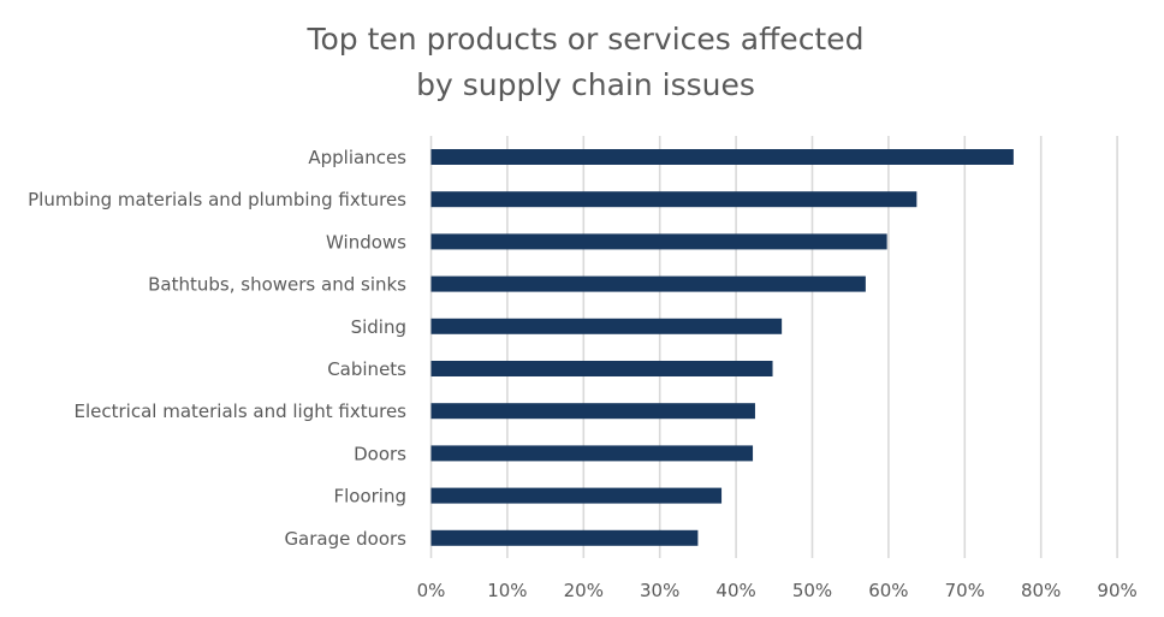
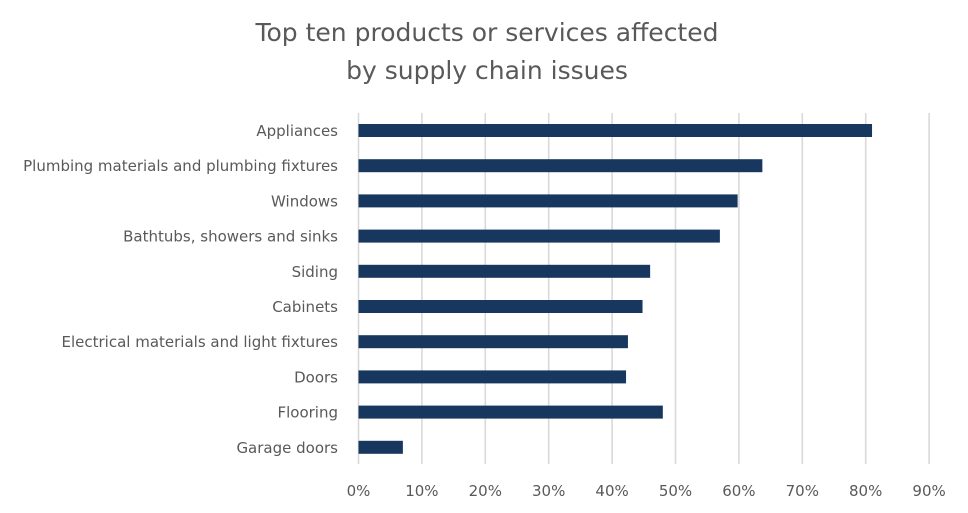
Appliances: 76% -> 81%
Flooring: 38% -> 48%
Garage doors: 35% -> 7%
